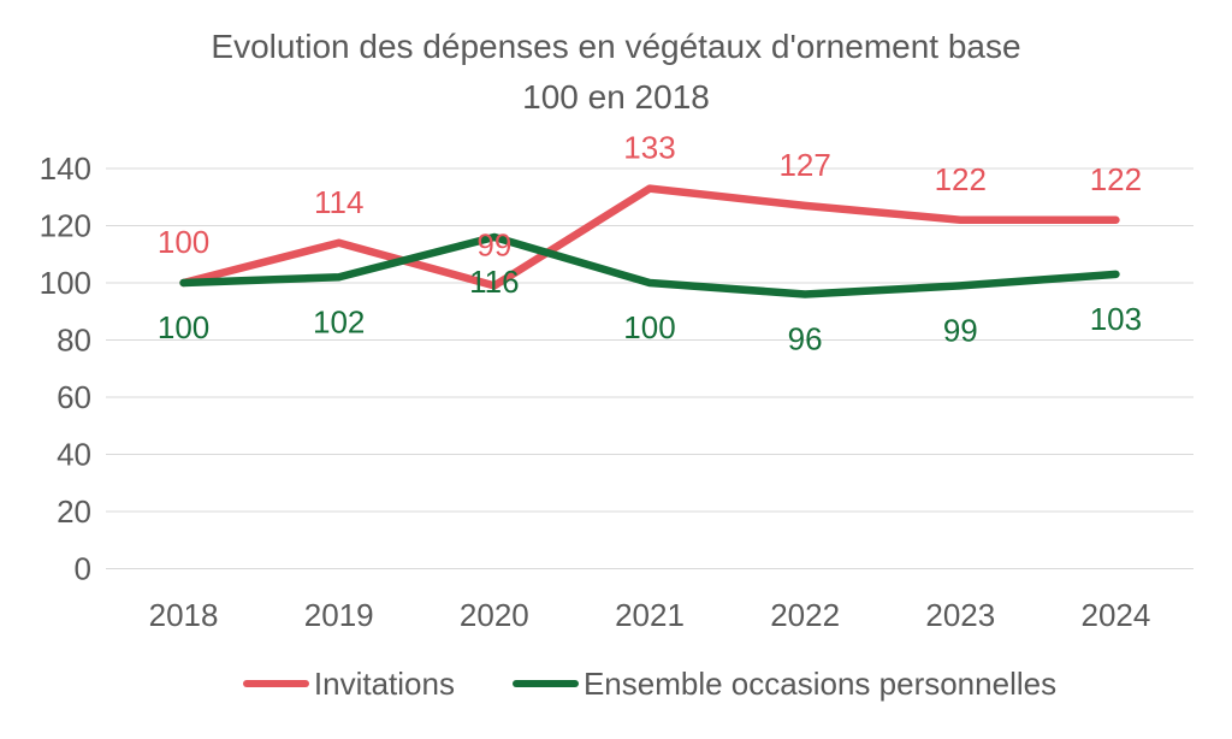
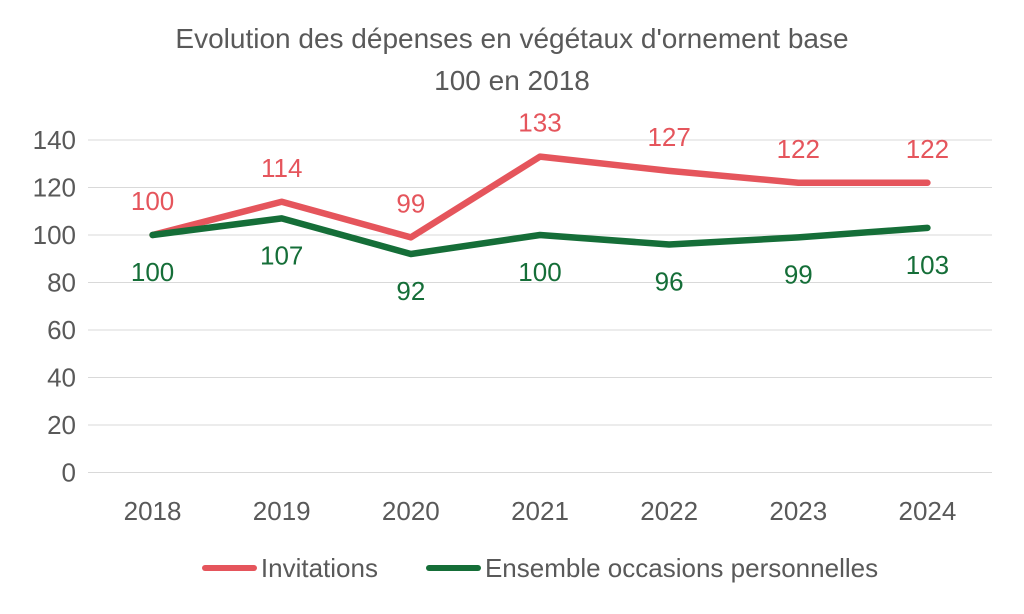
Ensemble occasions personnelles/2019: 102 -> 107
Ensemble occasions personnelles/2020: 116 -> 92
